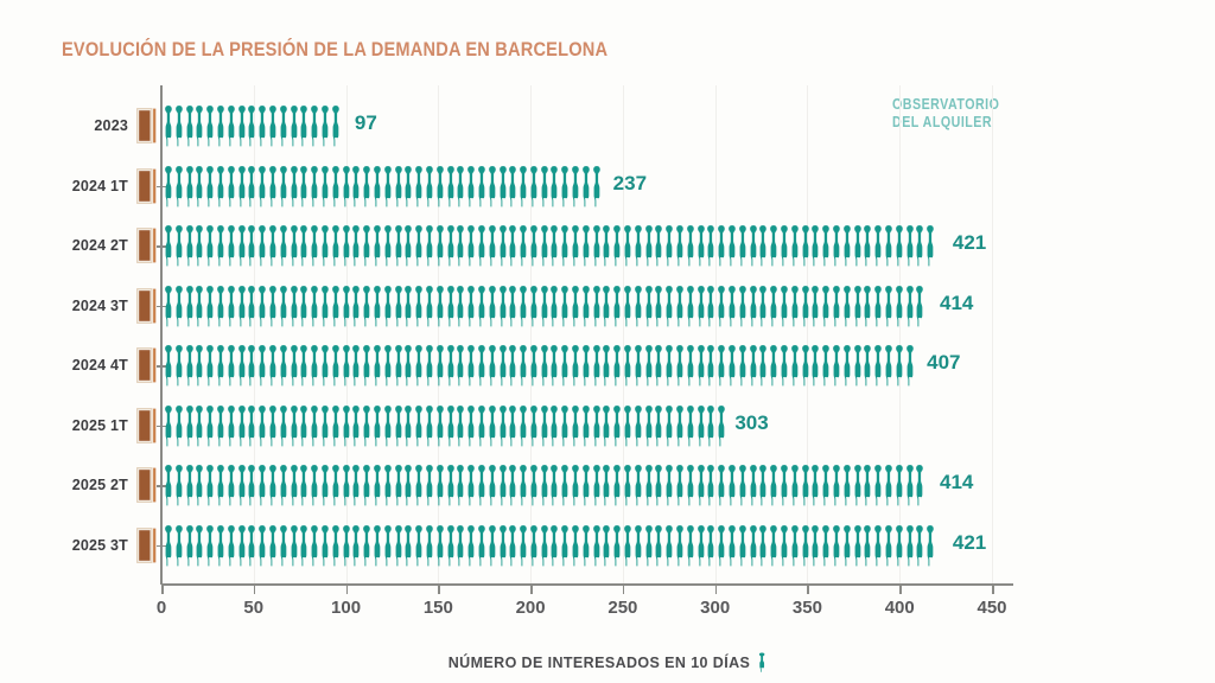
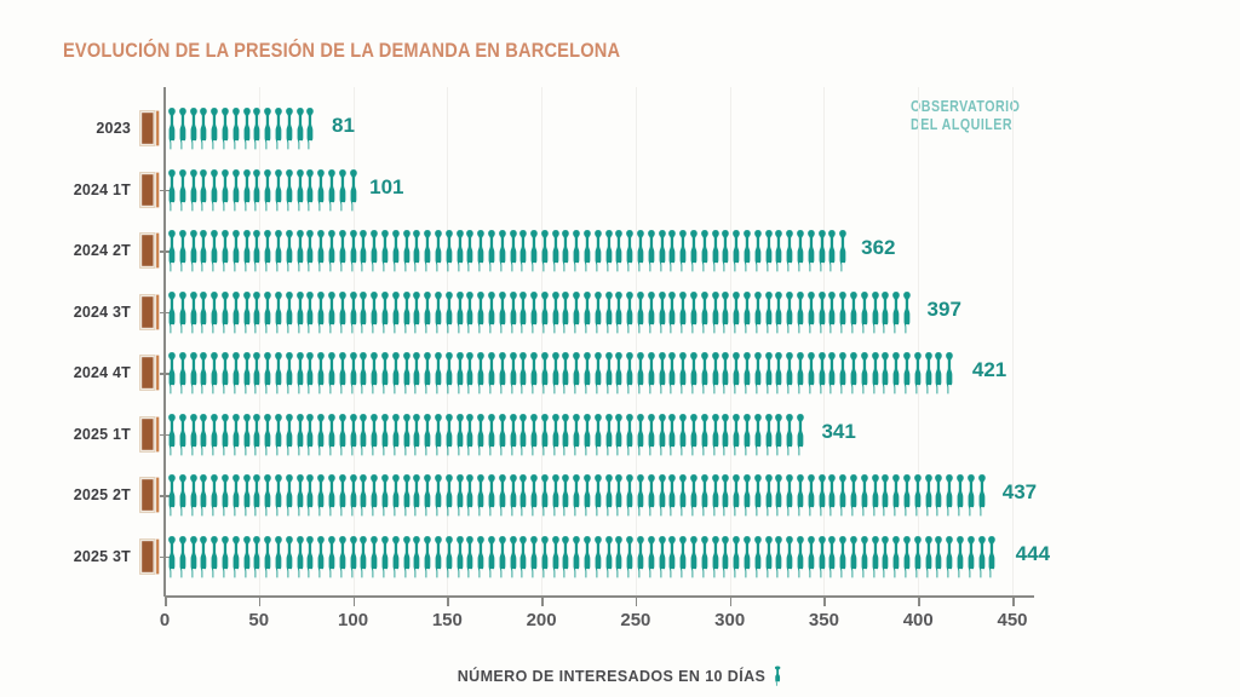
2023: 97 -> 81
2024 1T: 237 -> 101
2024 2T: 421 -> 362
2024 3T: 414 -> 397
2024 4T: 407 -> 421
2025 1T: 303 -> 341
2025 2T: 414 -> 437
2025 3T: 421 -> 444
